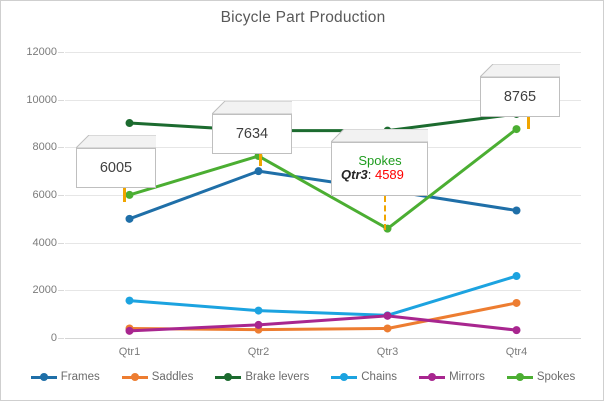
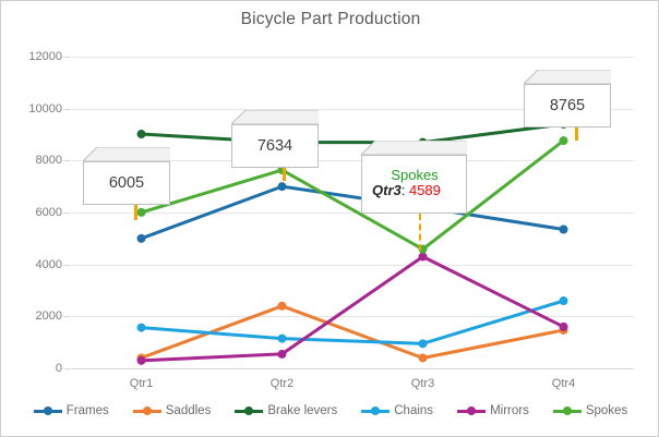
Saddles/Qtr2: 400 -> 2400
Mirrors/Qtr3: 900 -> 4300
Mirrors/Qtr4: 300 -> 1600
